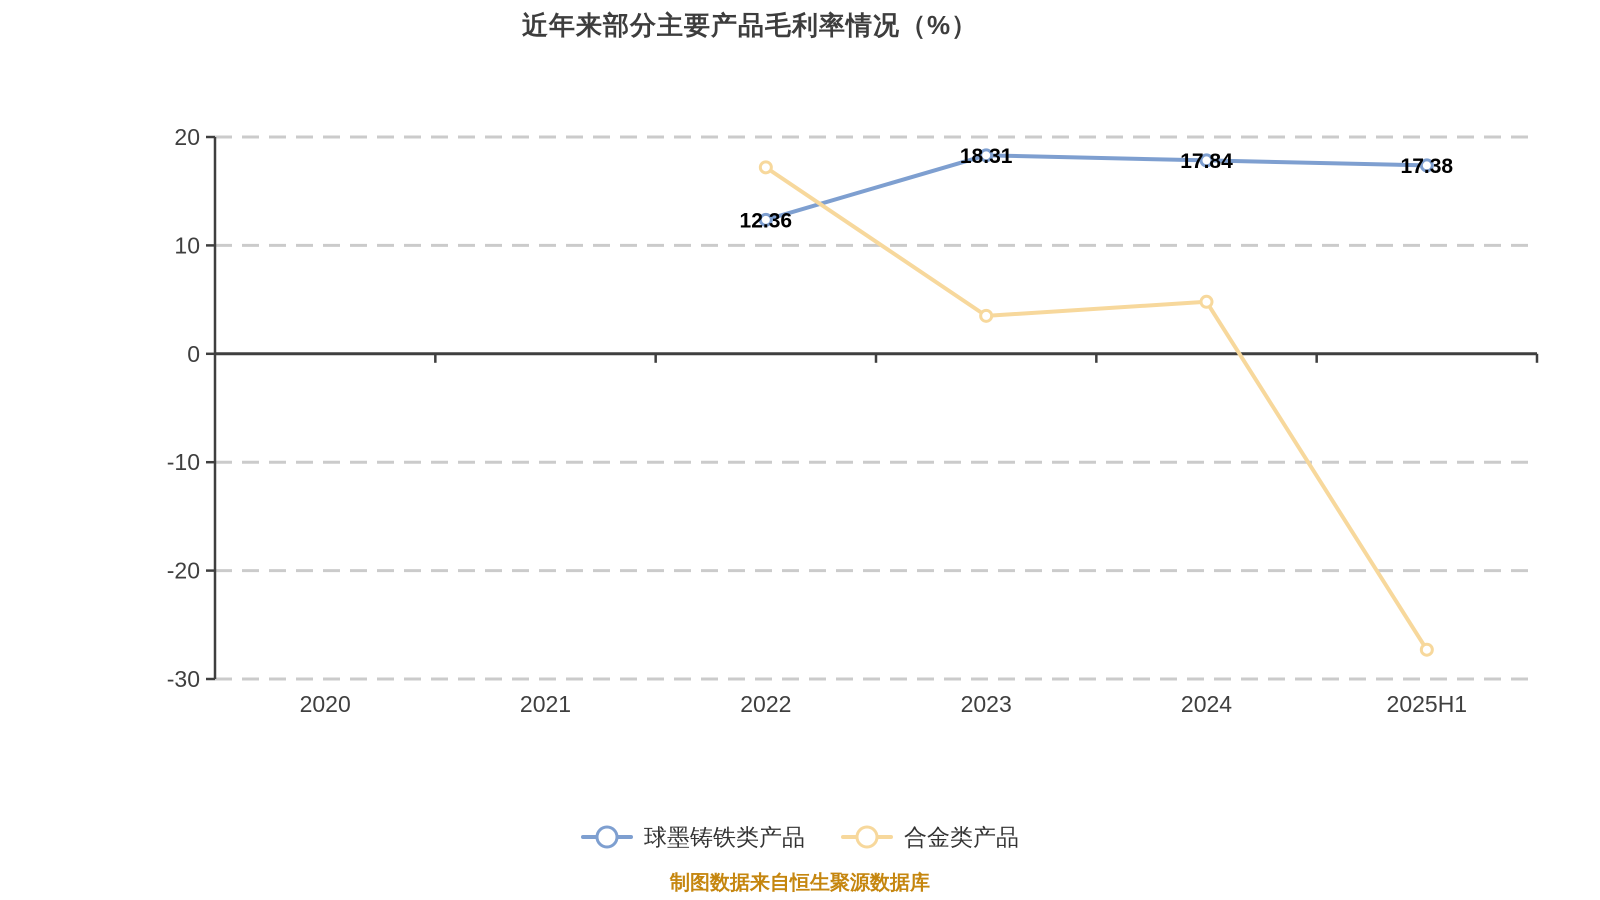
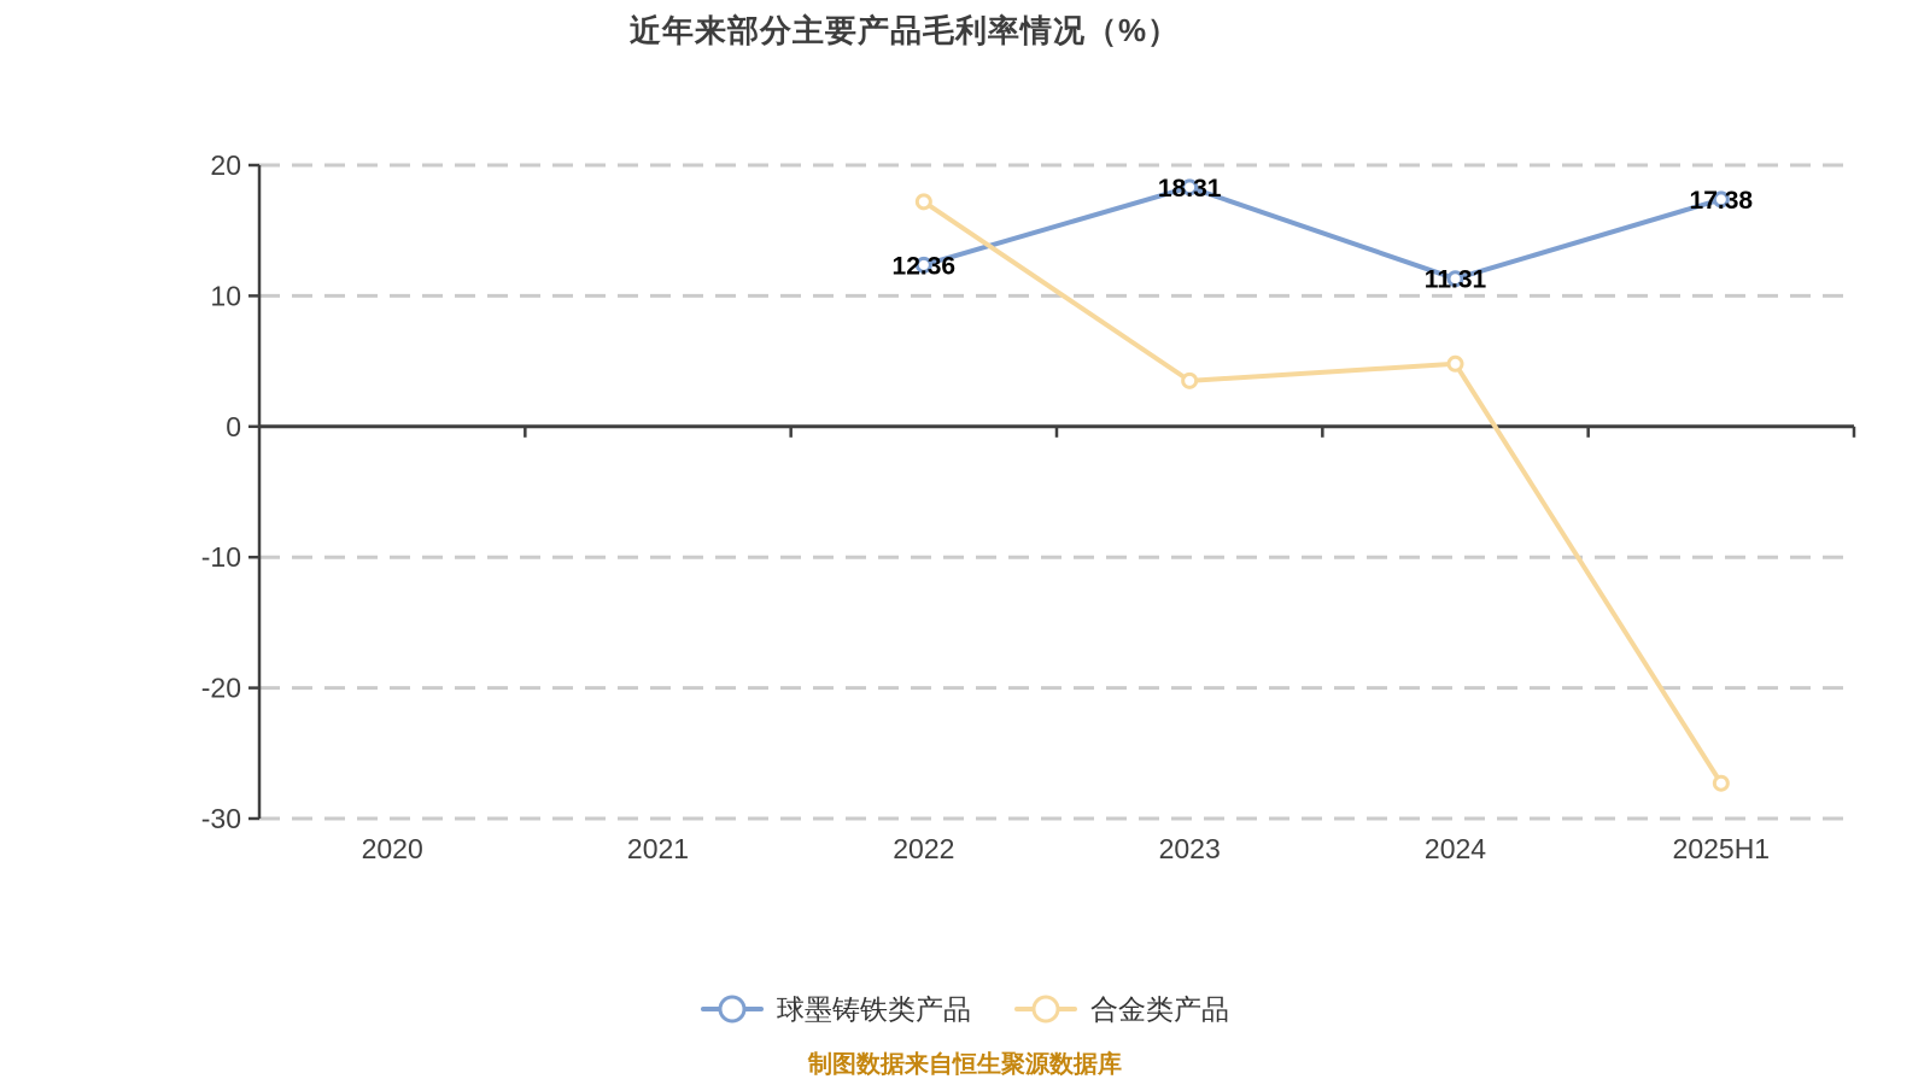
球墨铸铁类产品/2024: 17.84 -> 11.31
